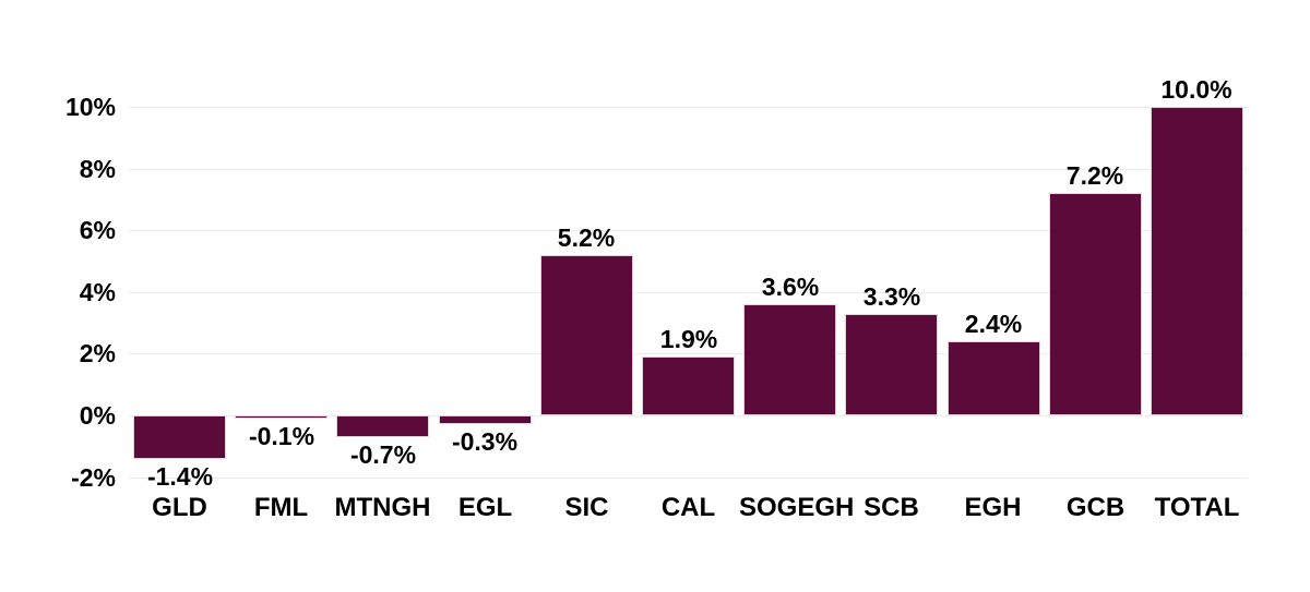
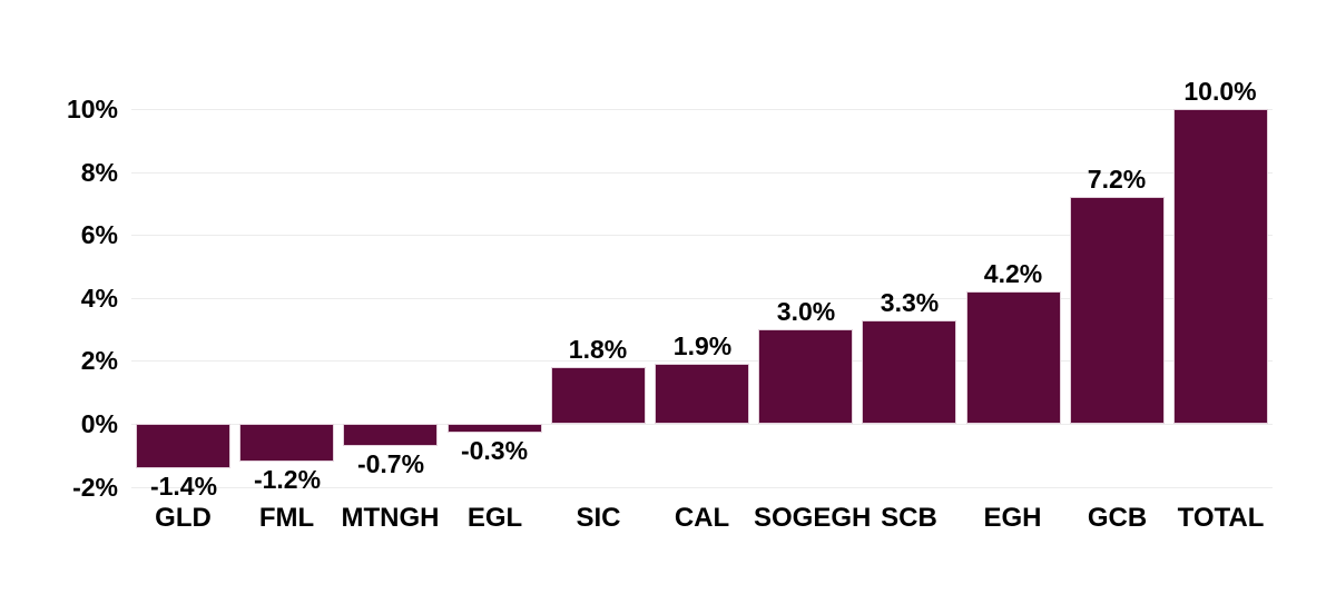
FML: -0.1% -> -1.2%
SIC: 5.2% -> 1.8%
SOGEGH: 3.6% -> 3.0%
EGH: 2.4% -> 4.2%
